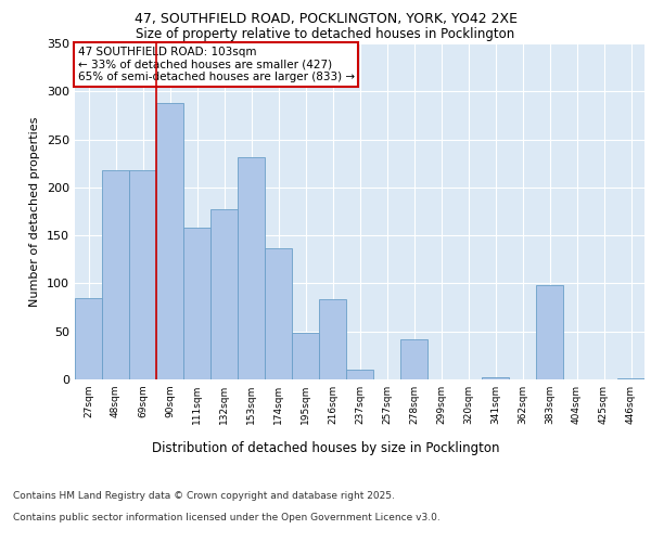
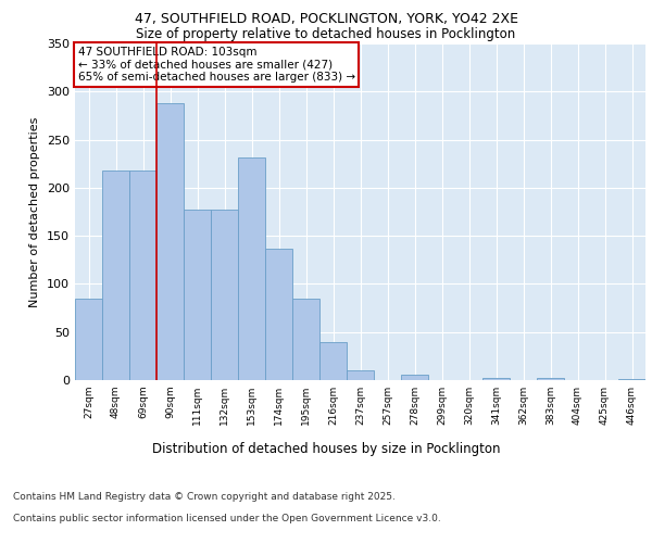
111sqm: 158 -> 177
195sqm: 48 -> 85
216sqm: 84 -> 40
278sqm: 42 -> 6
383sqm: 98 -> 2
